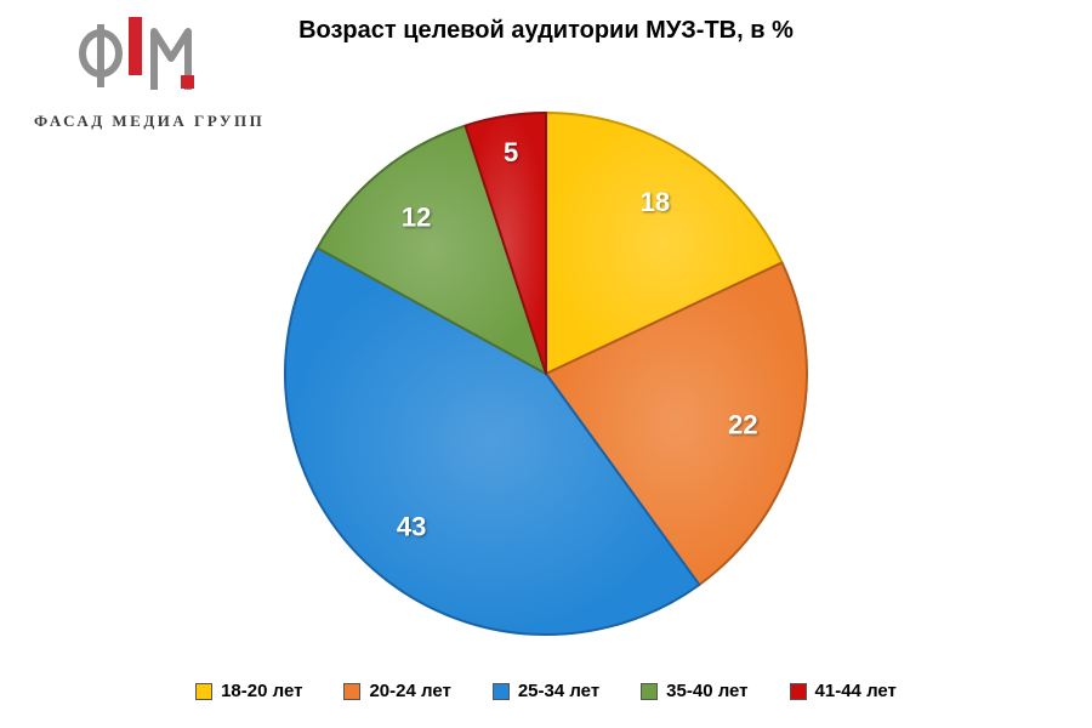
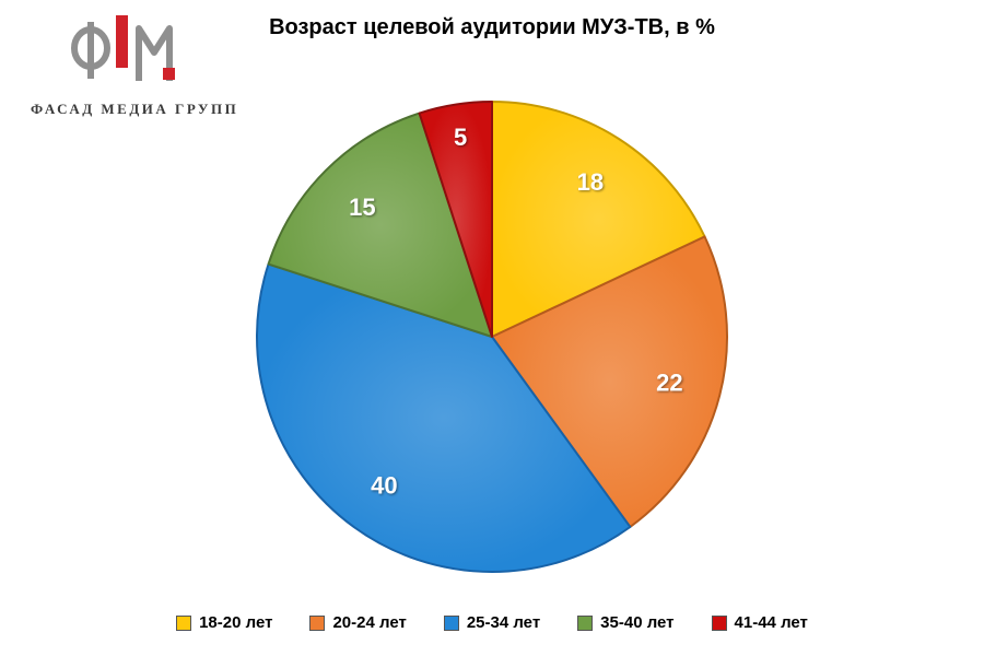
25-34 лет: 43 -> 40
35-40 лет: 12 -> 15
